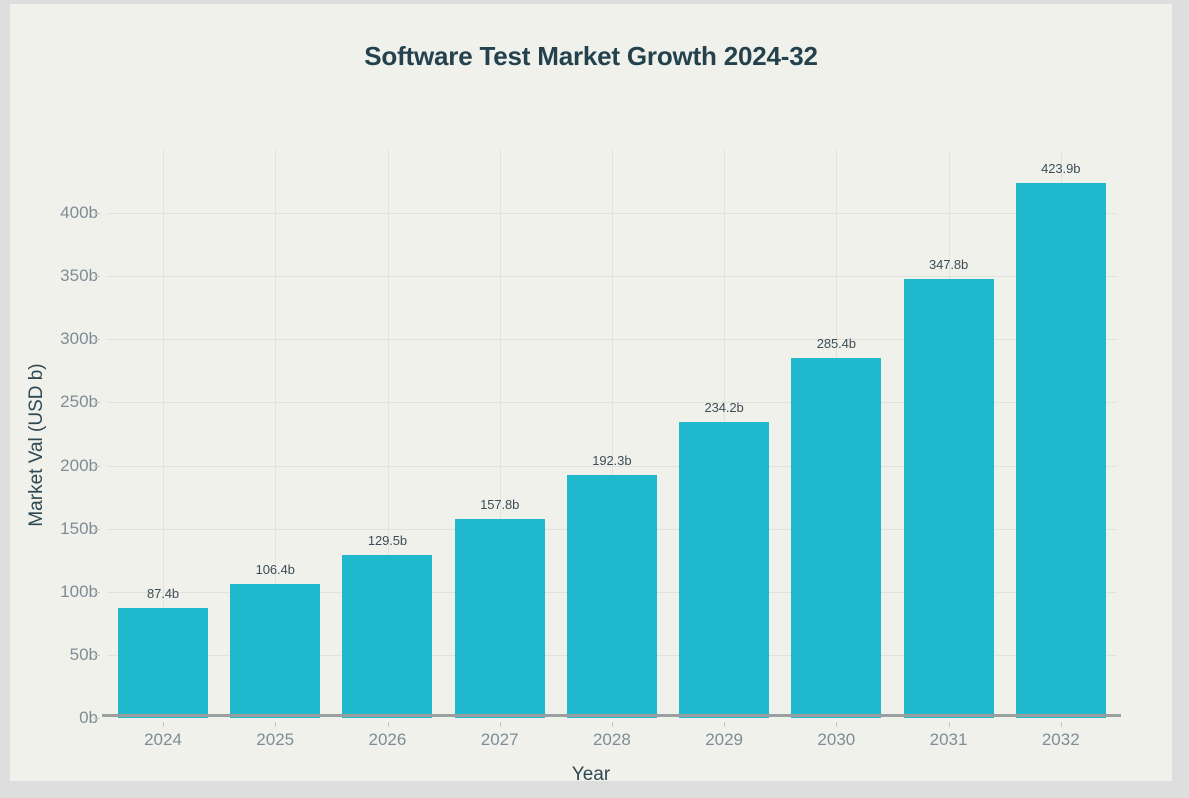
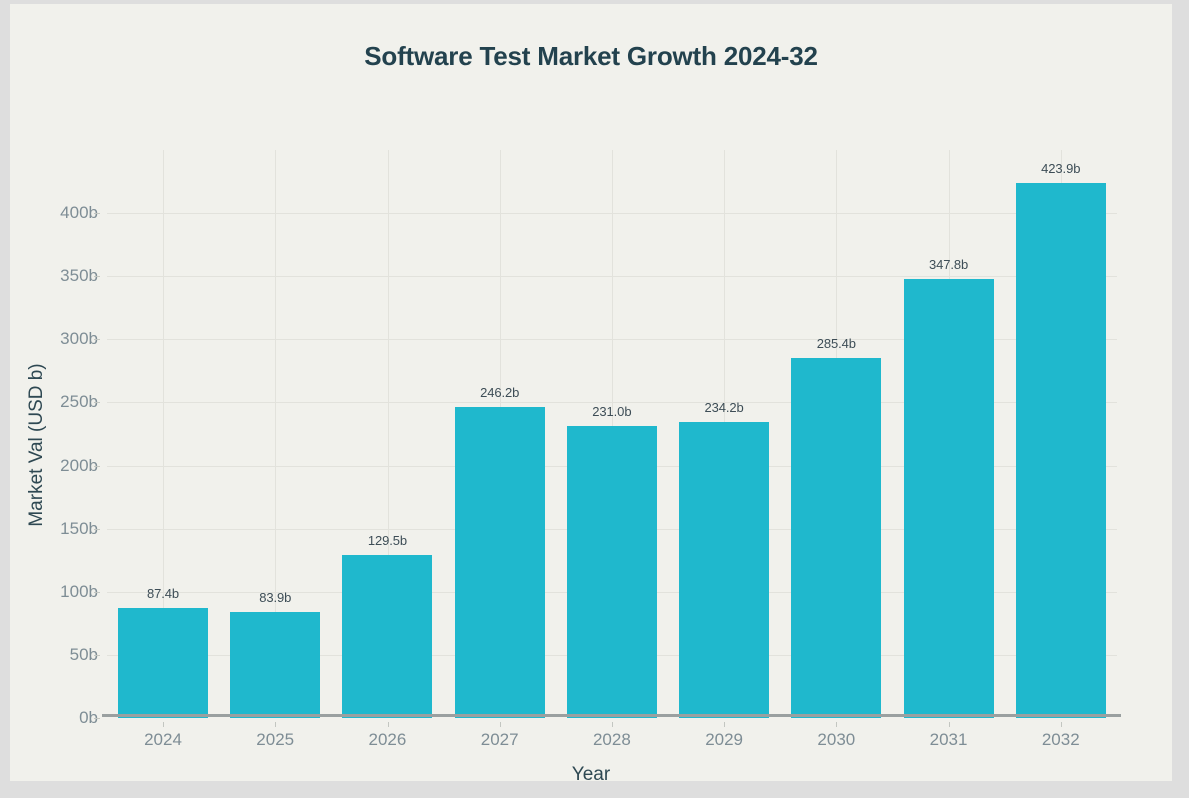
2025: 106.4b -> 83.9b
2027: 157.8b -> 246.2b
2028: 192.3b -> 231.0b
